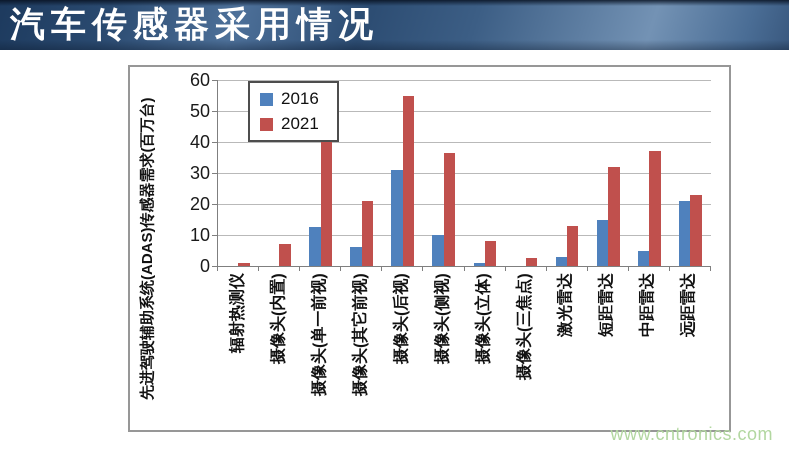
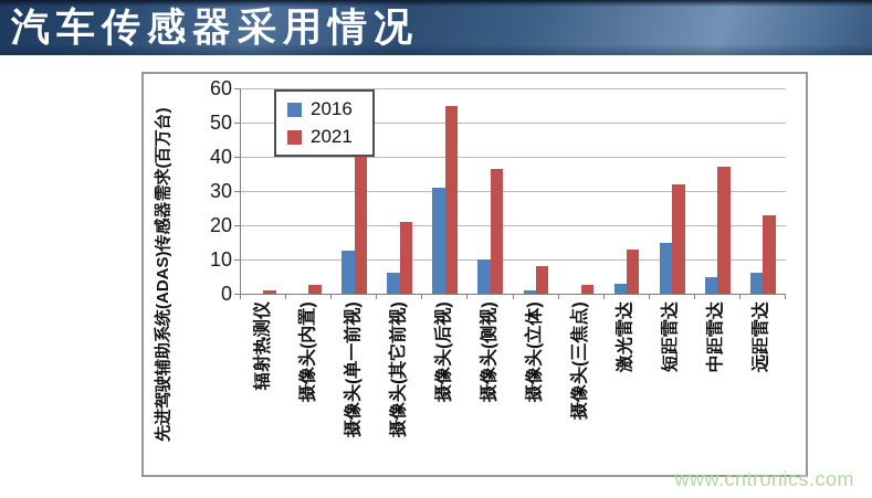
2021/摄像头(内置): 7 -> 2
2016/远距雷达: 21 -> 6
